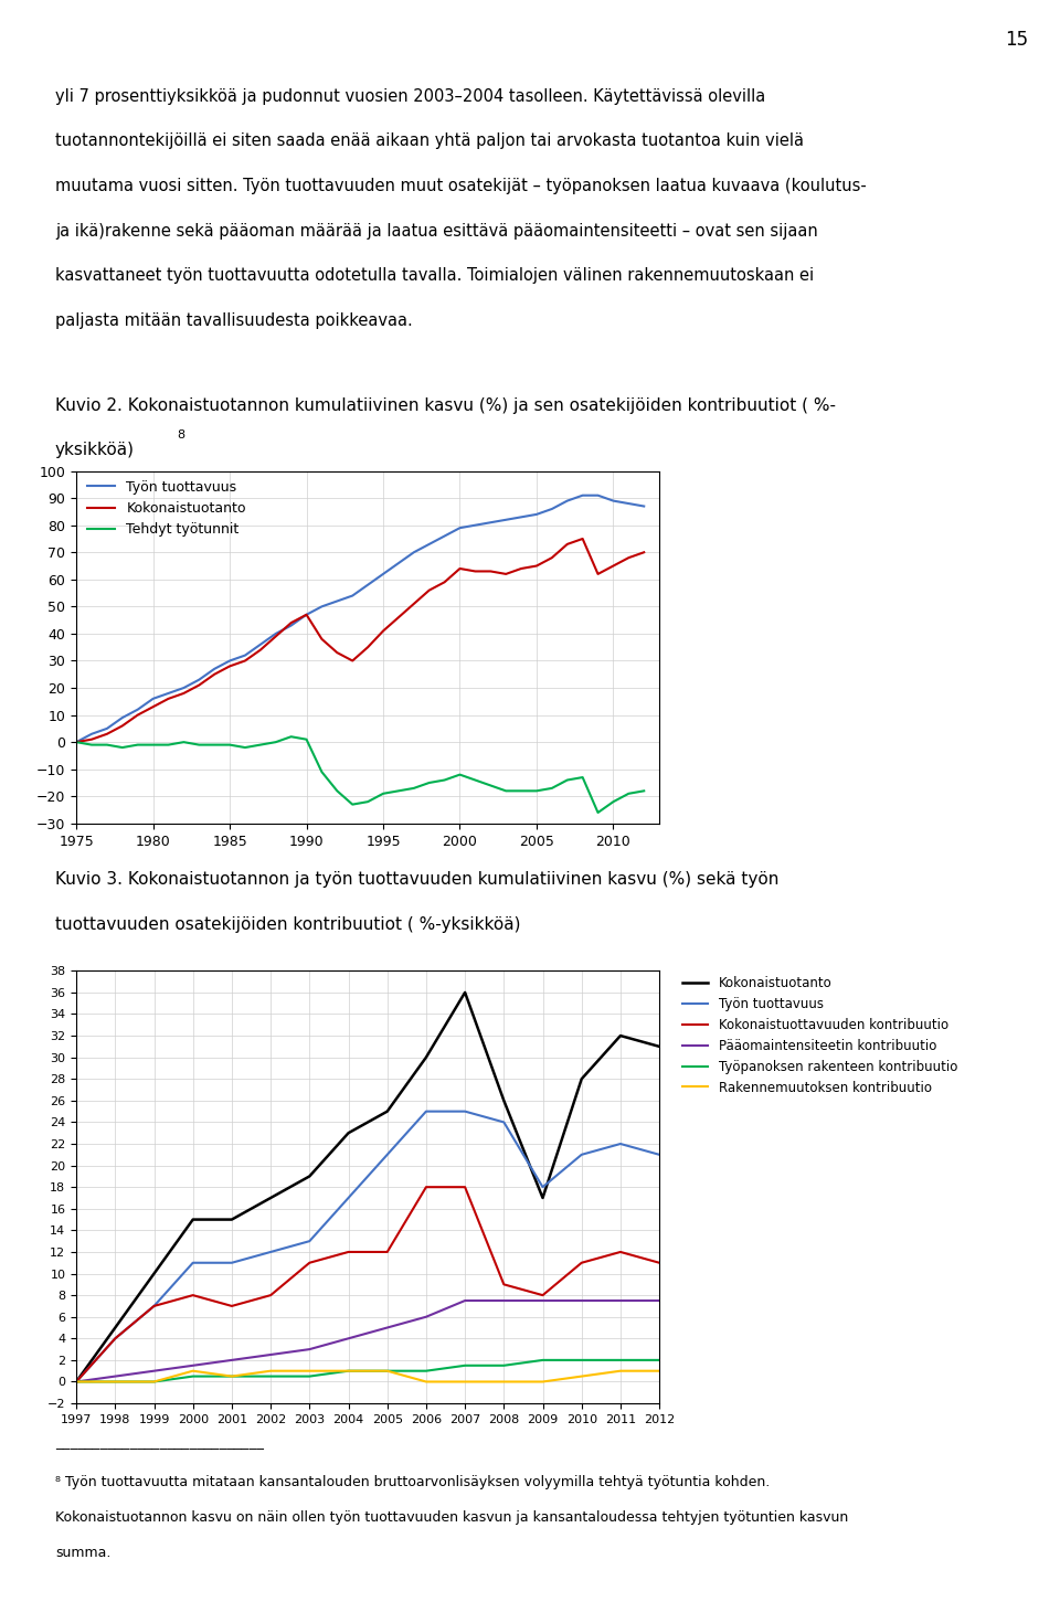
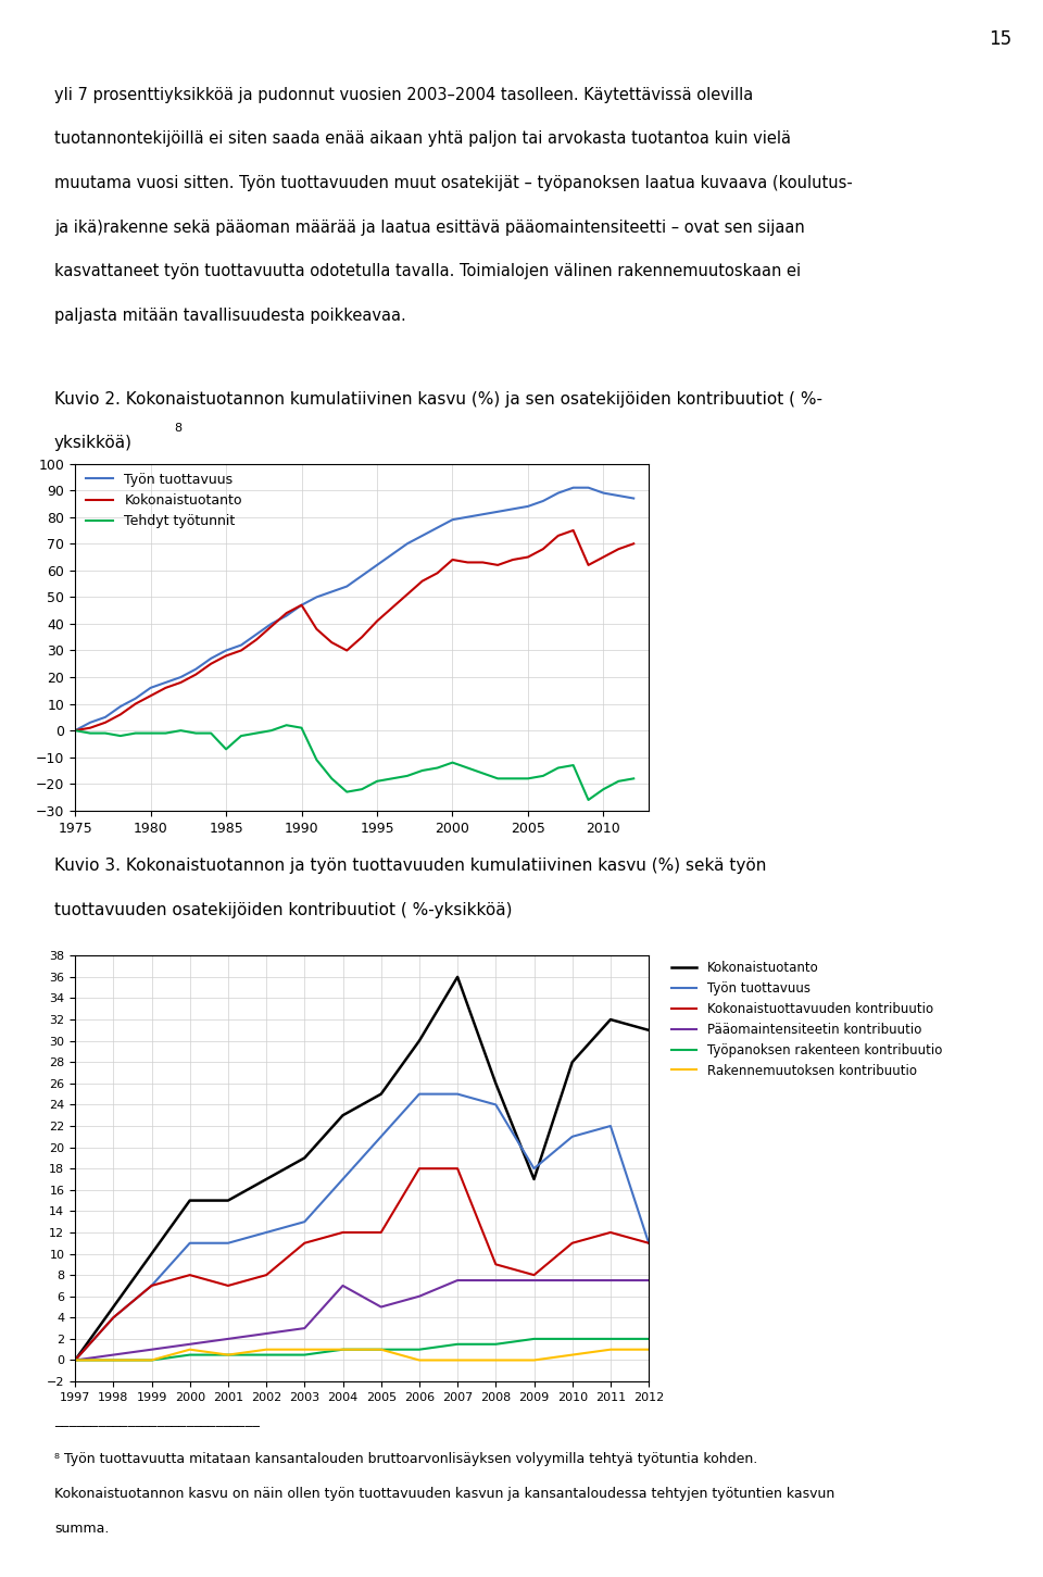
Tehdyt työtunnit/1985: -1 -> -7
Pääomaintensiteetin kontribuutio/2004: 4.0 -> 7.0
Työn tuottavuus/2012: 21 -> 11
